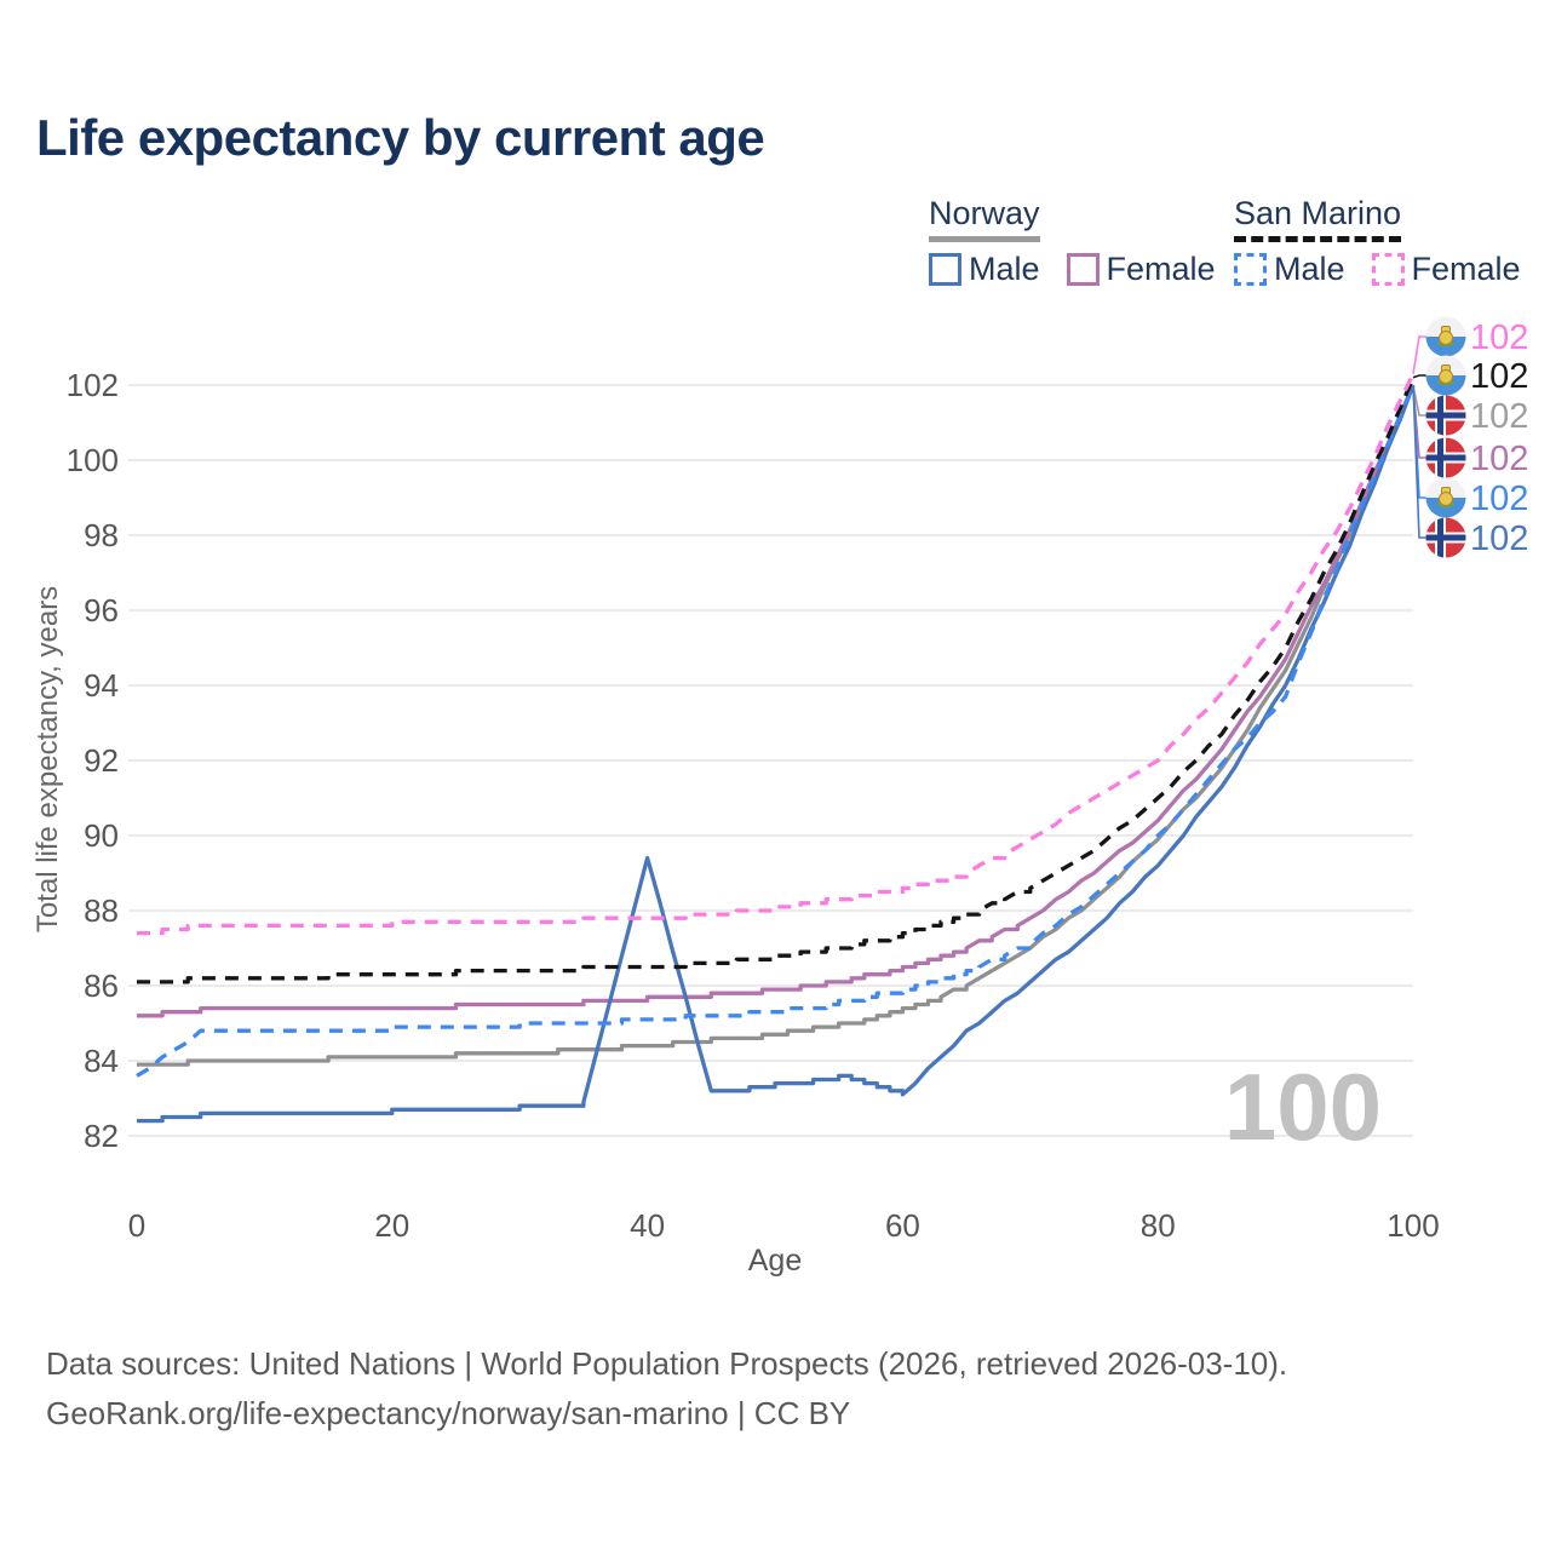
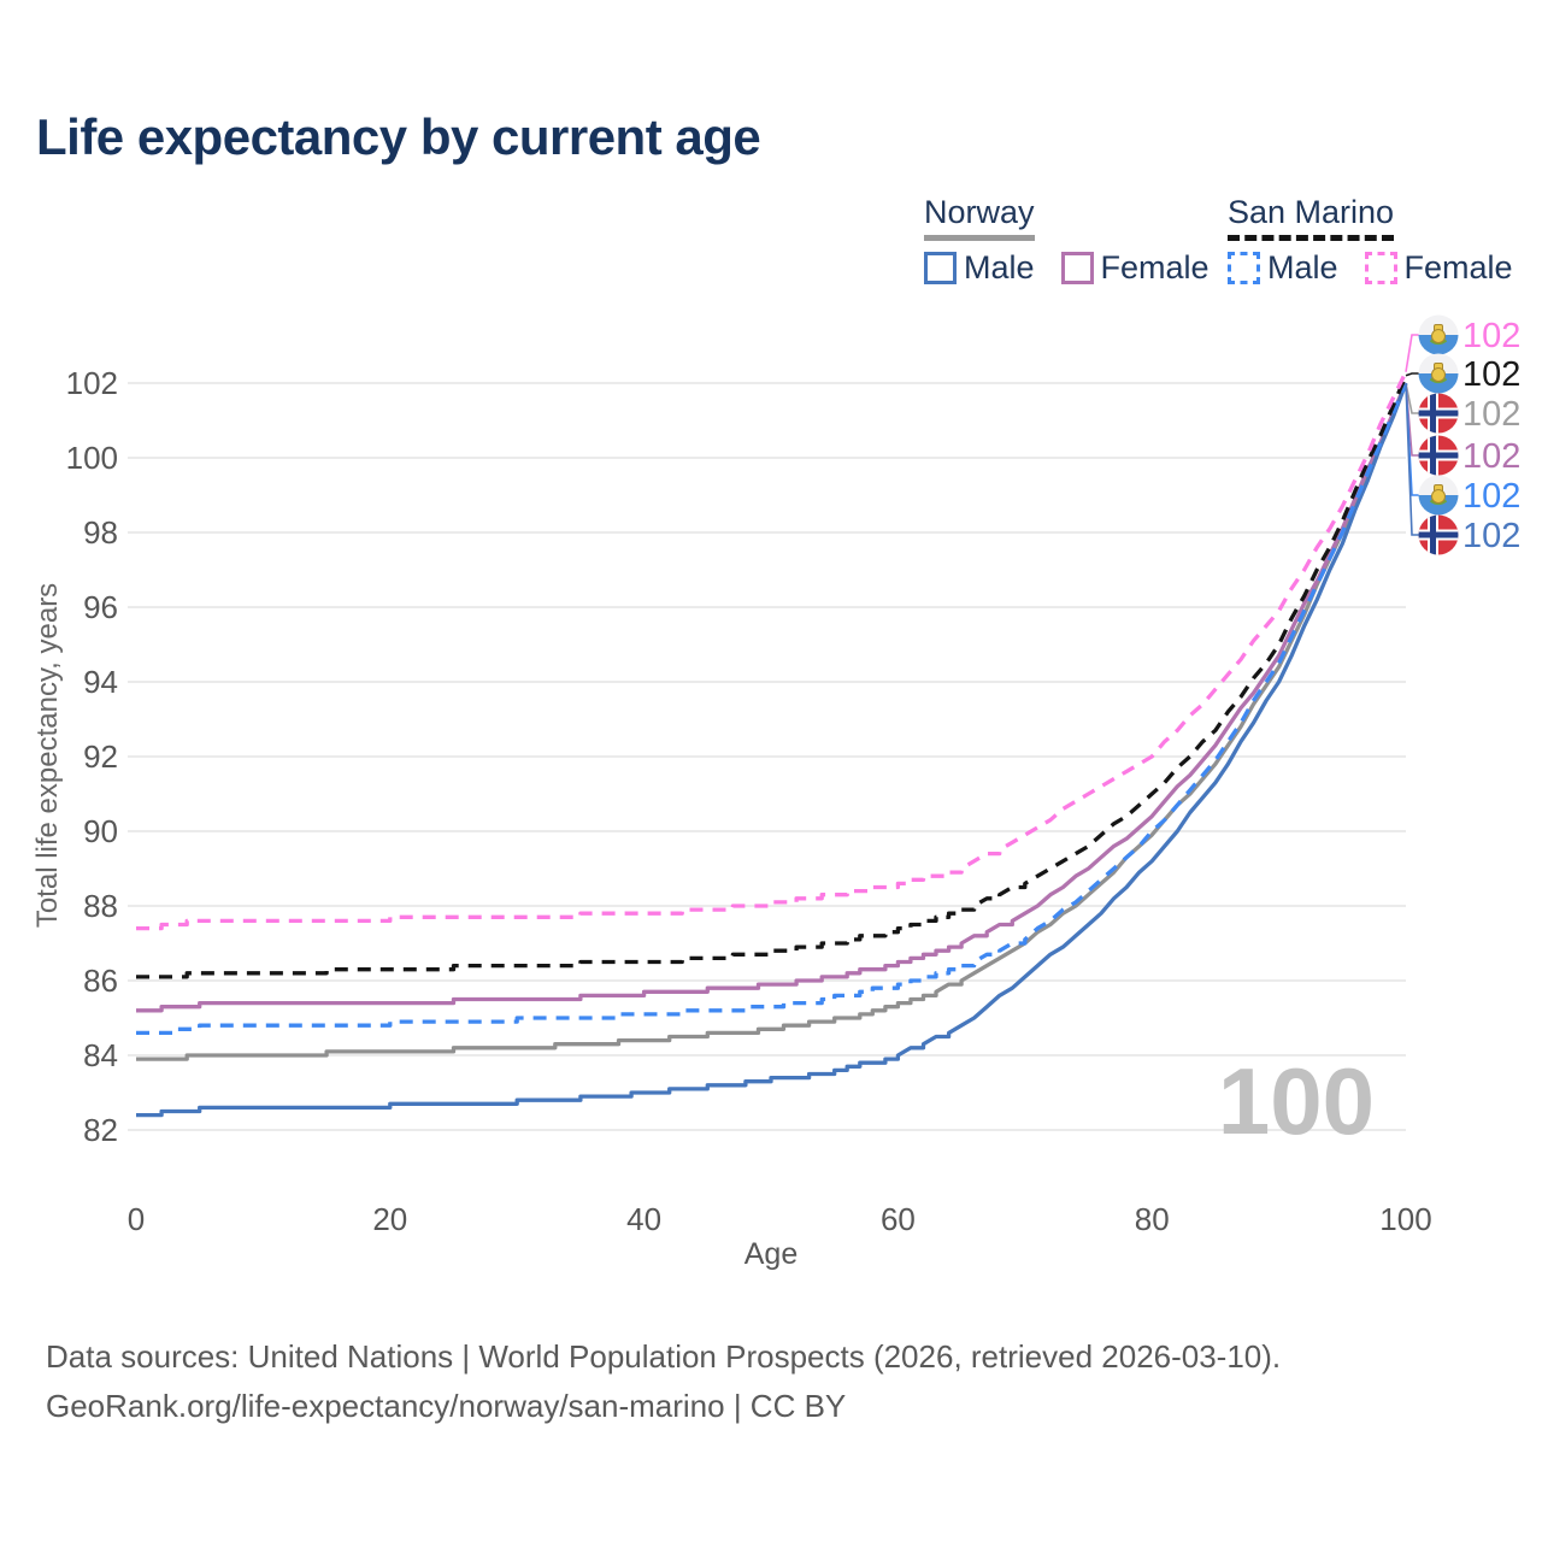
San Marino Male/0: 83.6 -> 84.5
Norway Male/40: 89.4 -> 83.0
Norway Male/60: 83.1 -> 84.0
San Marino Male/90: 93.7 -> 94.5
